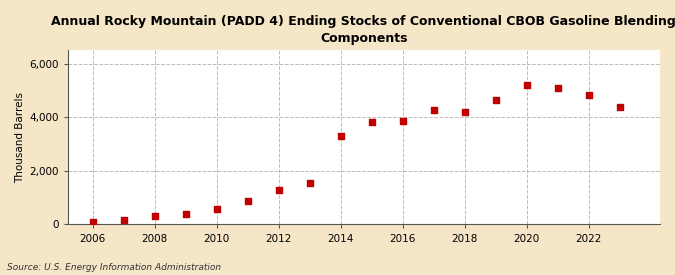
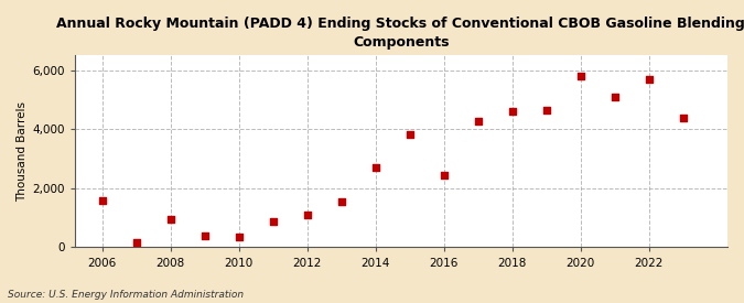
2006: 80 -> 1,600
2008: 330 -> 950
2010: 590 -> 350
2012: 1,300 -> 1,100
2014: 3,300 -> 2,700
2016: 3,870 -> 2,450
2018: 4,200 -> 4,600
2020: 5,200 -> 5,800
2022: 4,850 -> 5,700
